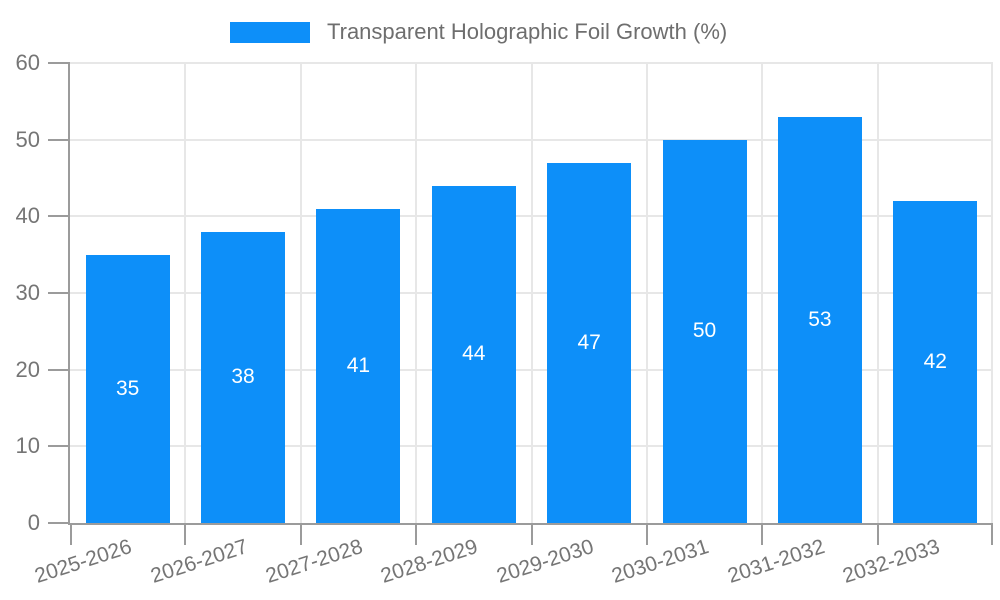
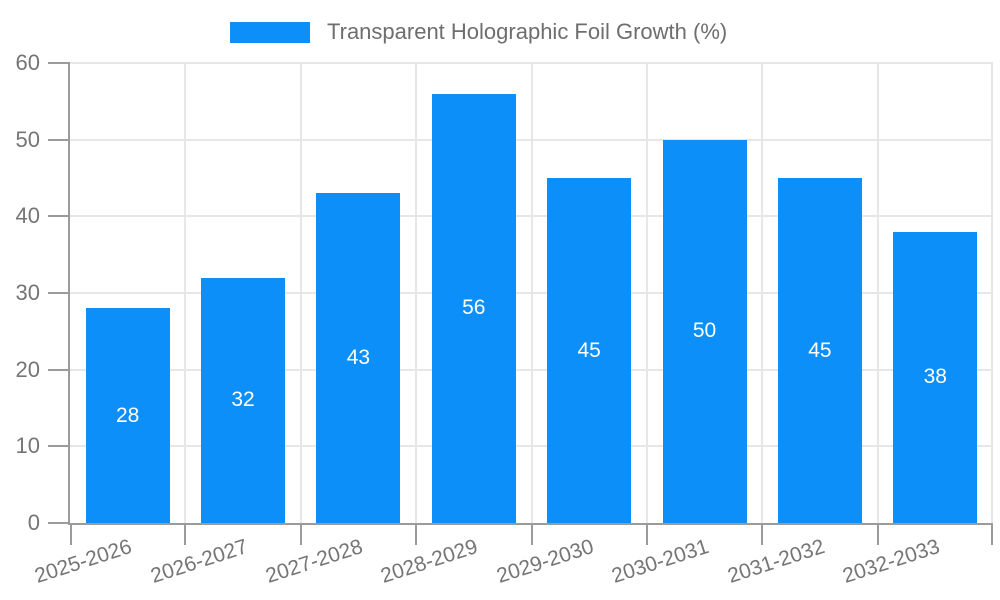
2025-2026: 35 -> 28
2026-2027: 38 -> 32
2027-2028: 41 -> 43
2028-2029: 44 -> 56
2029-2030: 47 -> 45
2031-2032: 53 -> 45
2032-2033: 42 -> 38
